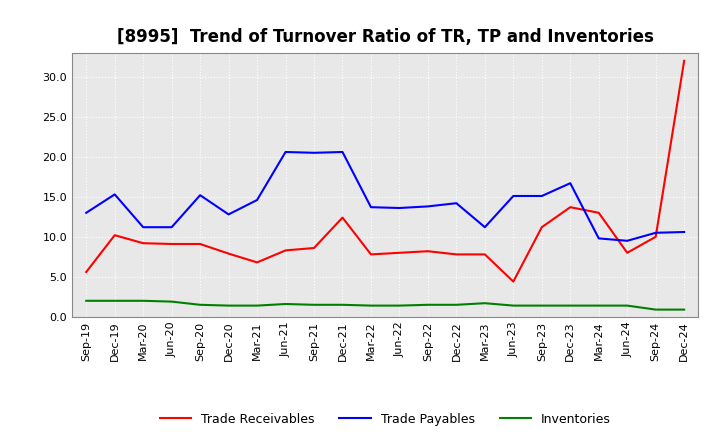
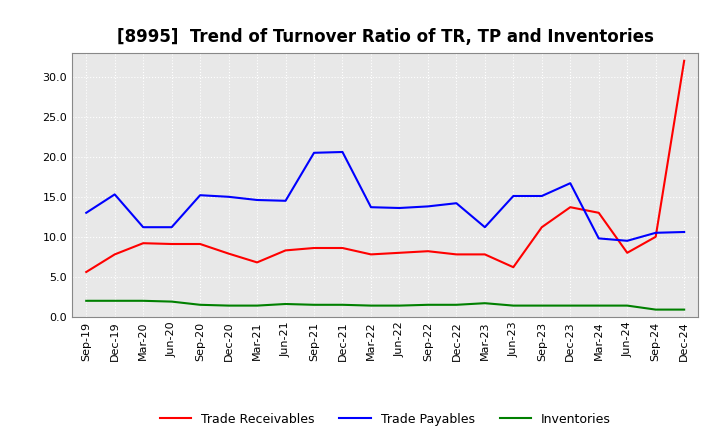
Trade Receivables/Dec-19: 10.2 -> 7.8
Trade Payables/Dec-20: 12.8 -> 15.0
Trade Payables/Jun-21: 20.6 -> 14.5
Trade Receivables/Dec-21: 12.4 -> 8.6
Trade Receivables/Jun-23: 4.4 -> 6.2
